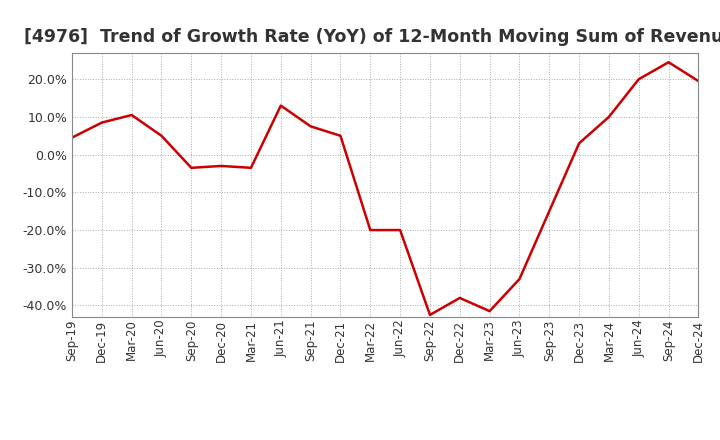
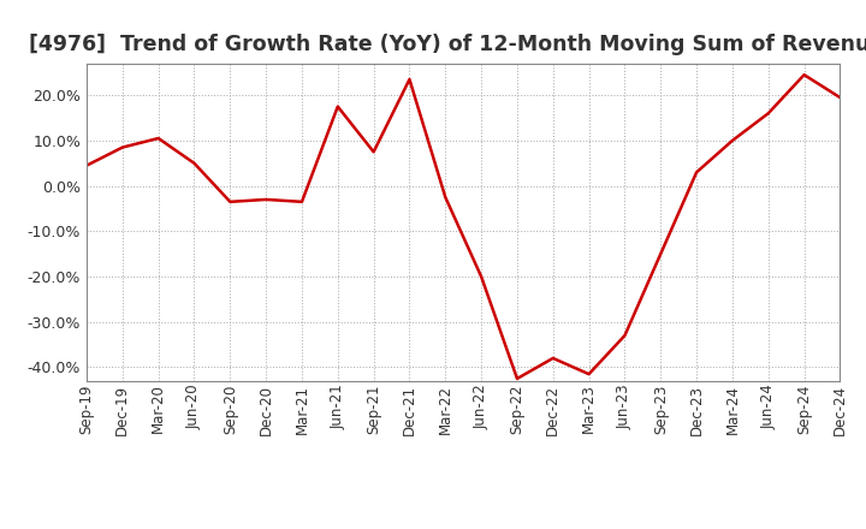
Jun-21: 13.0% -> 17.5%
Dec-21: 5.0% -> 23.5%
Mar-22: -20.0% -> -2.5%
Jun-24: 20.0% -> 16.0%
